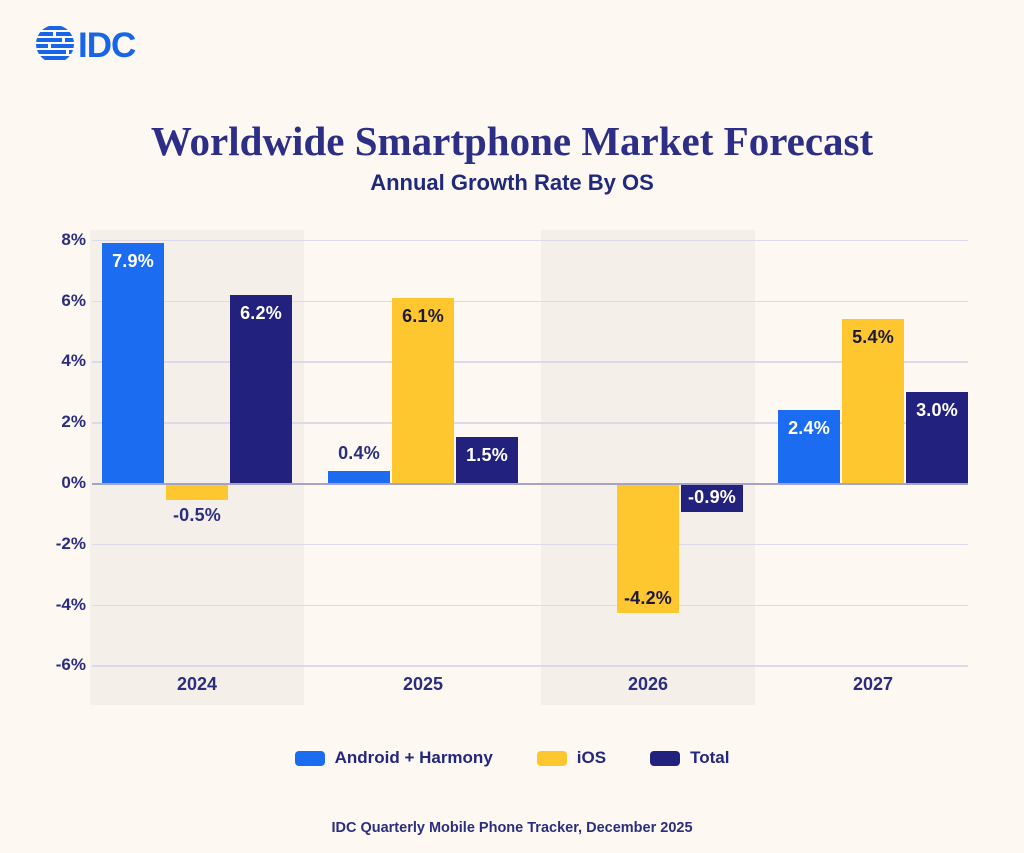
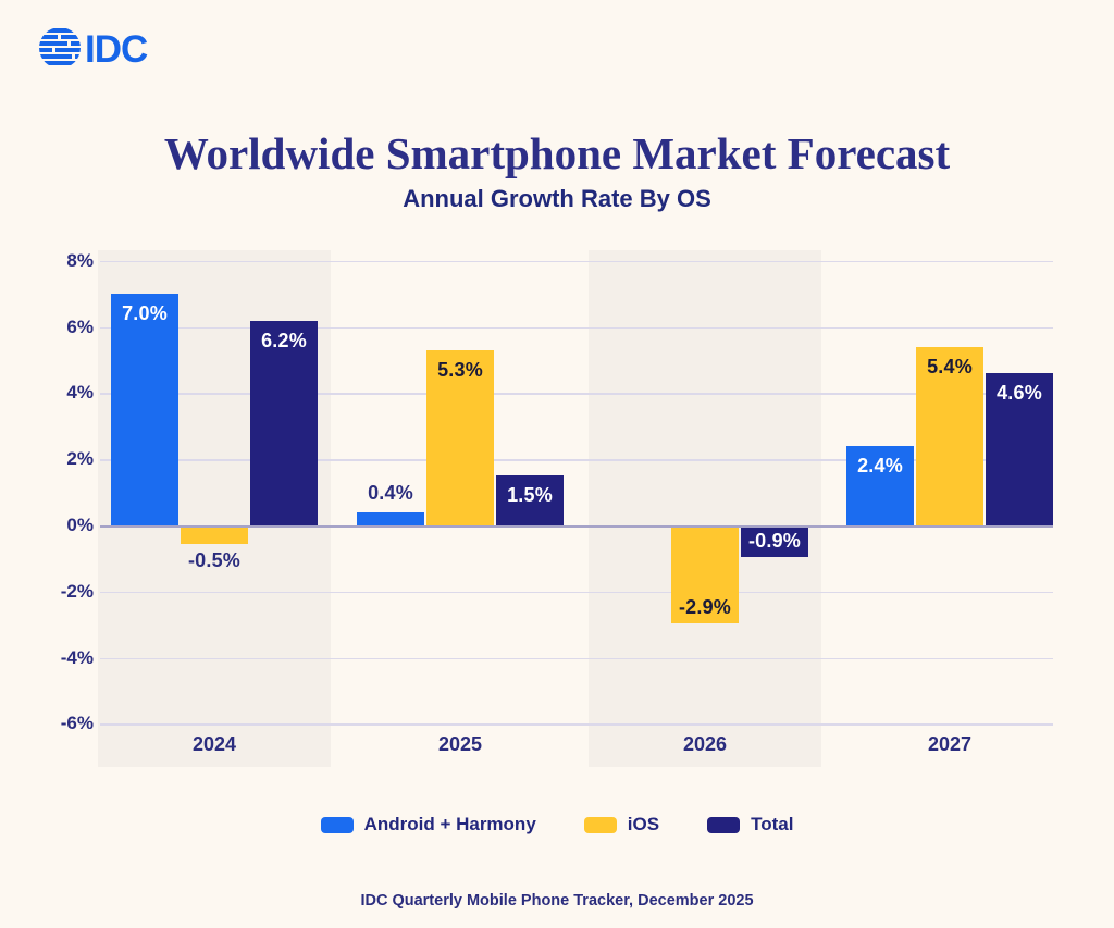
Android + Harmony/2024: 7.9% -> 7.0%
iOS/2025: 6.1% -> 5.3%
iOS/2026: -4.2% -> -2.9%
Total/2027: 3.0% -> 4.6%
